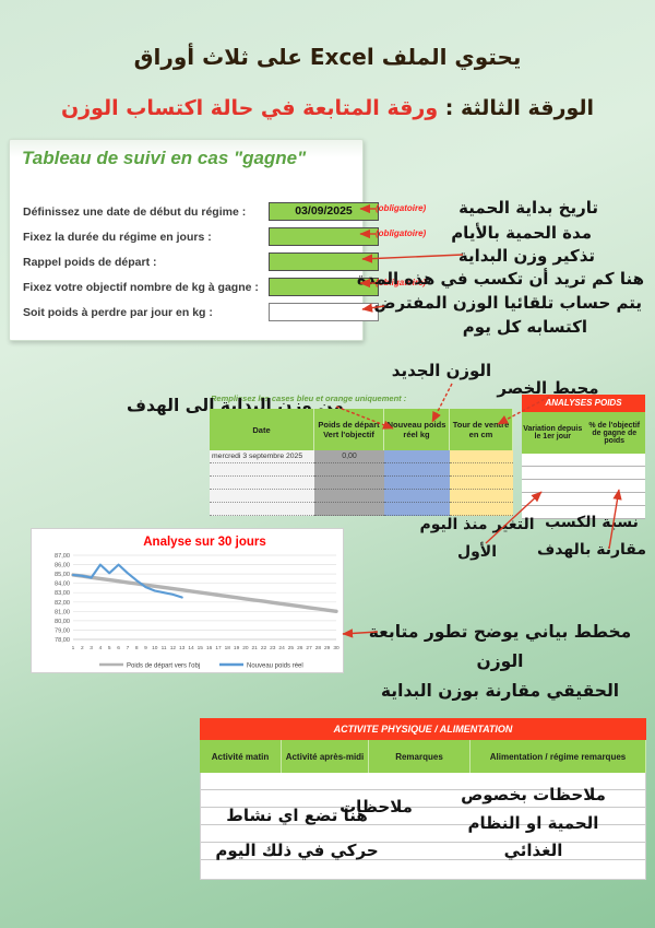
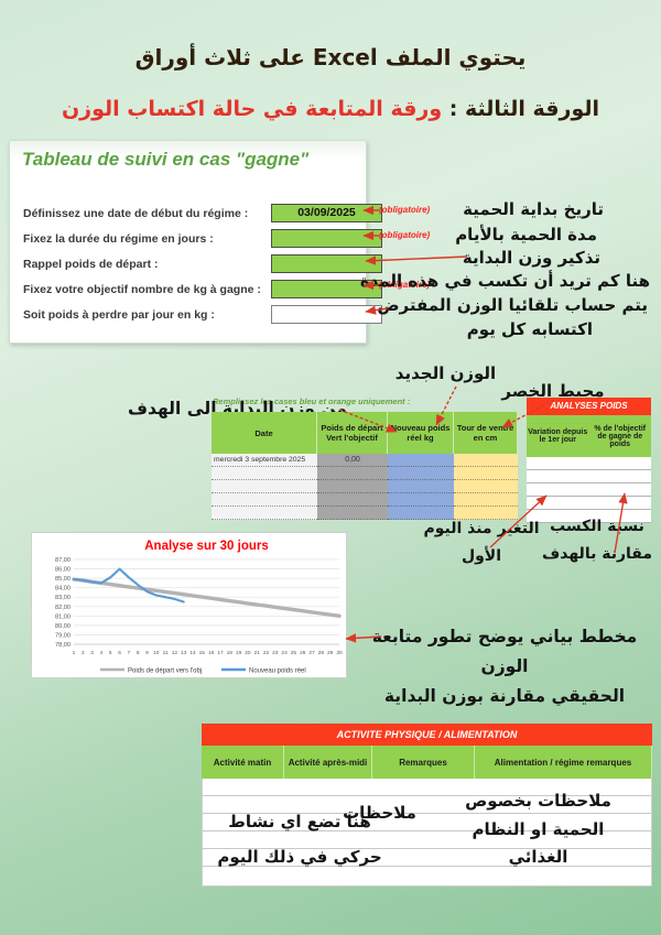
Nouveau poids réel/4: 86 -> 84
